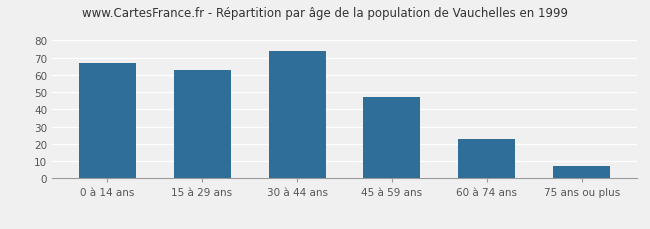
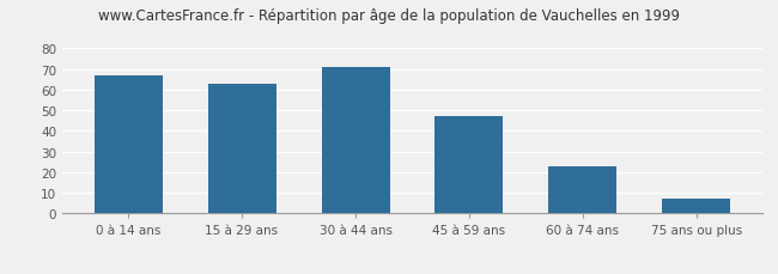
30 à 44 ans: 74 -> 71
